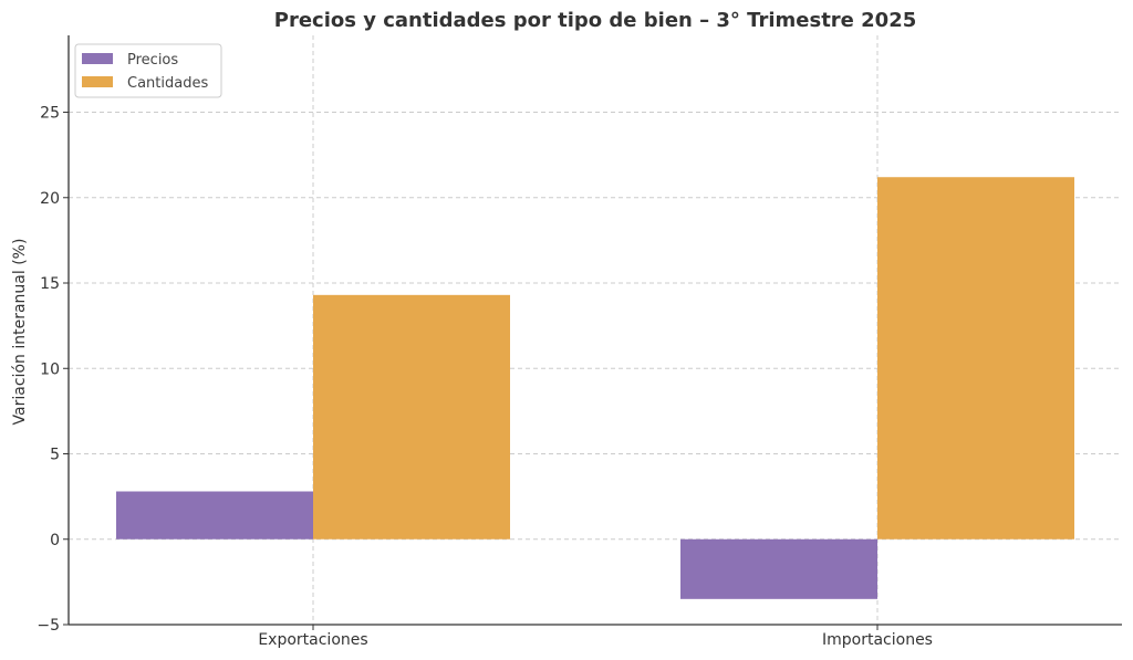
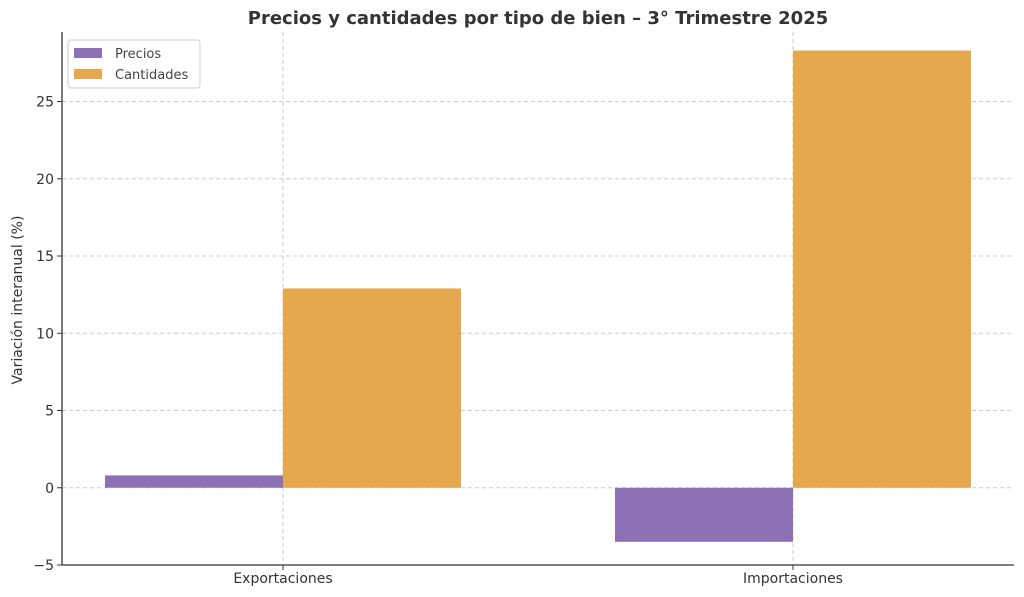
Precios/Exportaciones: 2.8 -> 0.8
Cantidades/Exportaciones: 14.3 -> 12.9
Cantidades/Importaciones: 21.2 -> 28.3
